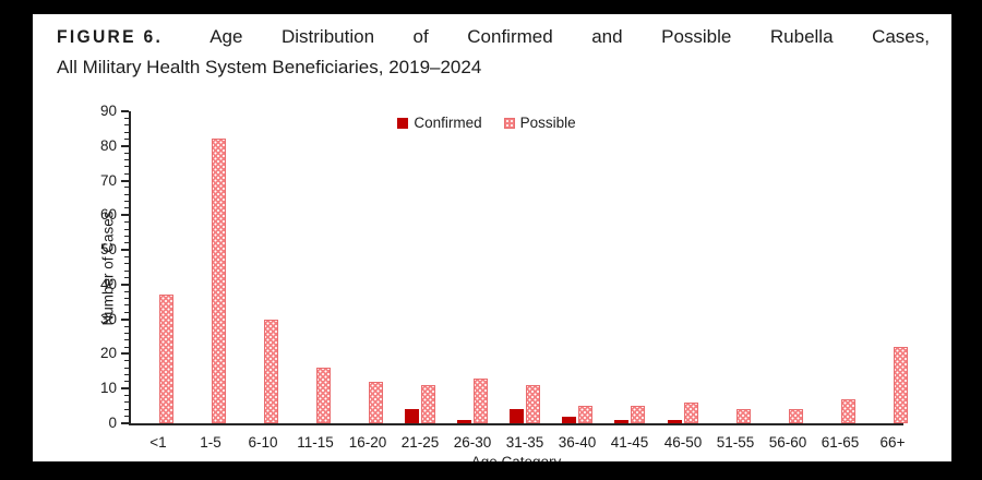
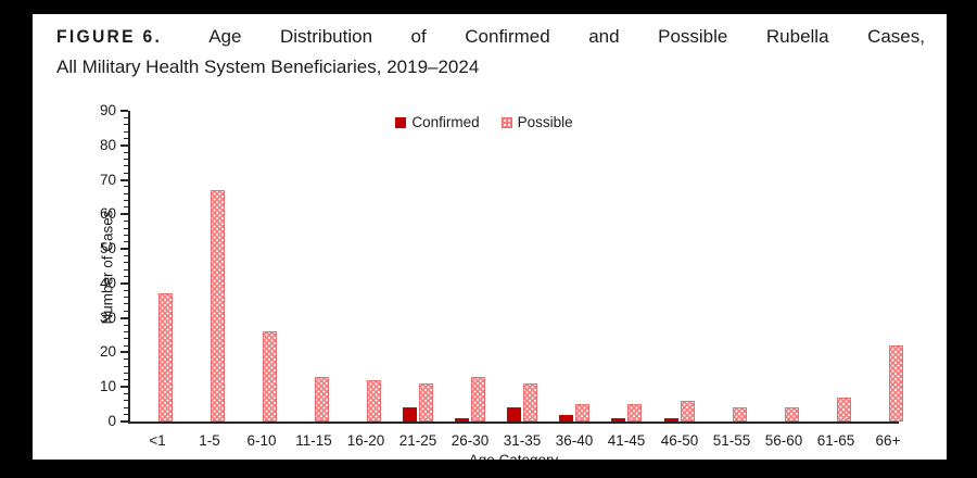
Possible/1-5: 82 -> 67
Possible/6-10: 30 -> 26
Possible/11-15: 16 -> 13
